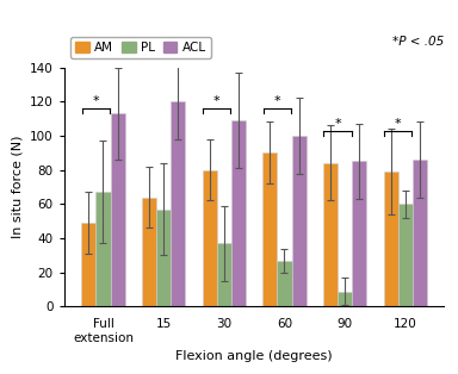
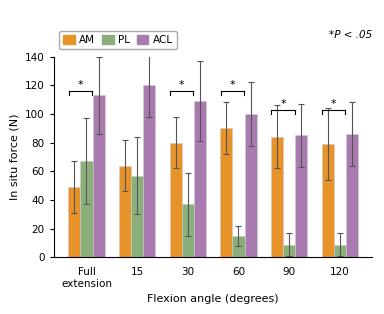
PL/60: 27 -> 15
PL/120: 60 -> 9
